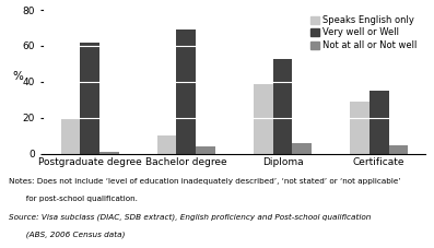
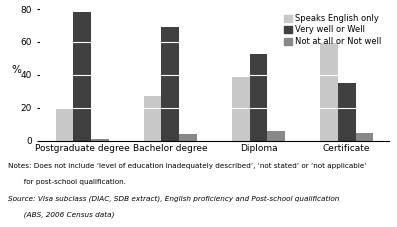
Very well or Well/Postgraduate degree: 62 -> 78
Speaks English only/Bachelor degree: 10 -> 27
Speaks English only/Certificate: 29 -> 60
